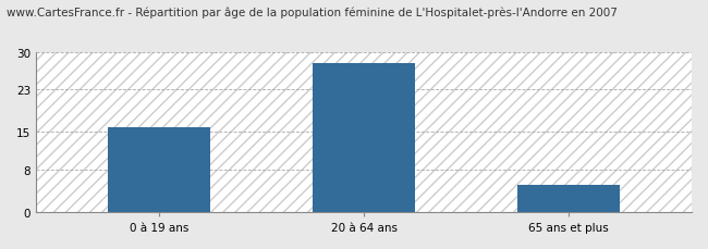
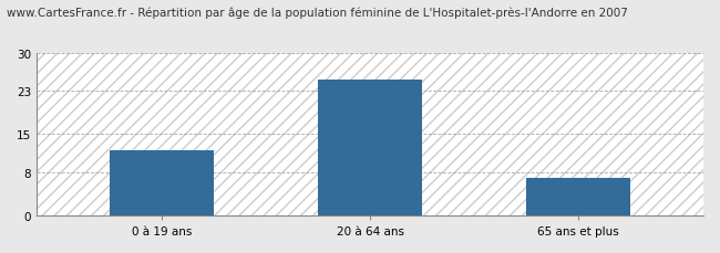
0 à 19 ans: 16 -> 12
20 à 64 ans: 28 -> 25
65 ans et plus: 5 -> 7
